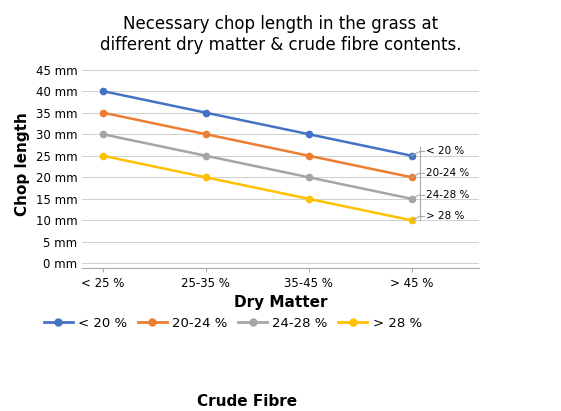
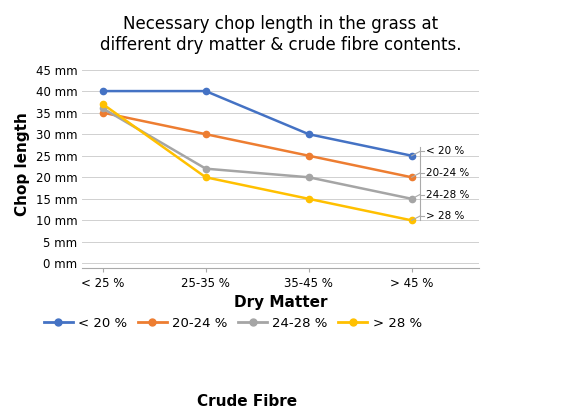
24-28 %/< 25 %: 30 mm -> 36 mm
> 28 %/< 25 %: 25 mm -> 37 mm
< 20 %/25-35 %: 35 mm -> 40 mm
24-28 %/25-35 %: 25 mm -> 22 mm
